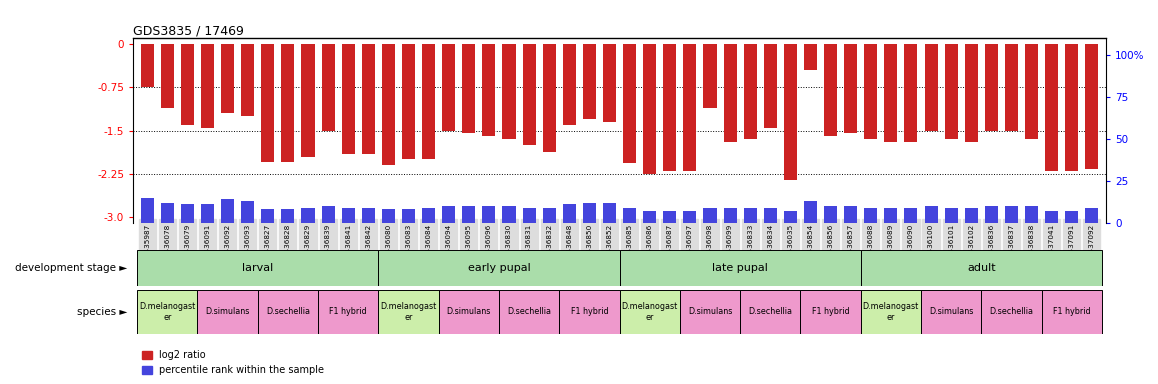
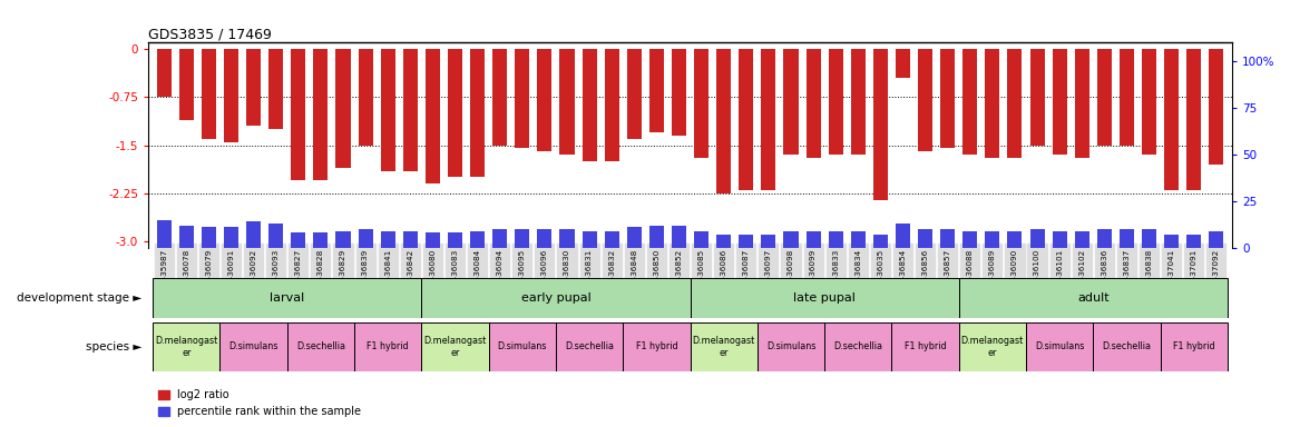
log2 ratio/GSM436829: -1.96 -> -1.85
log2 ratio/GSM436832: -1.88 -> -1.75
log2 ratio/GSM436085: -2.06 -> -1.70
log2 ratio/GSM436098: -1.10 -> -1.65
log2 ratio/GSM436834: -1.46 -> -1.65
log2 ratio/GSM437092: -2.16 -> -1.80
